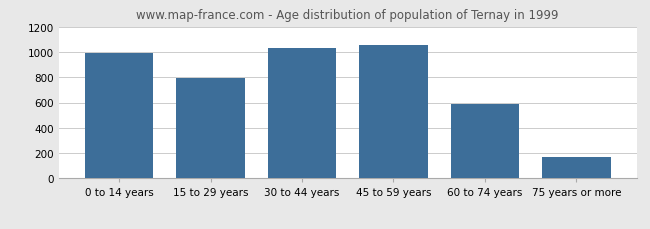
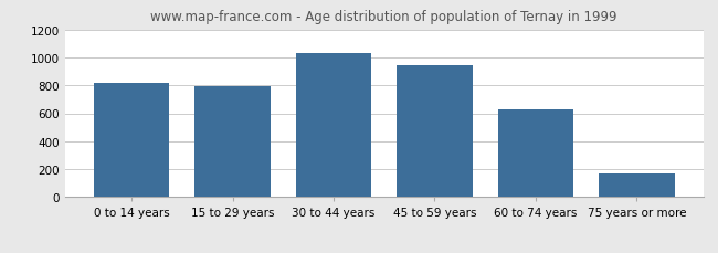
0 to 14 years: 990 -> 820
45 to 59 years: 1060 -> 940
60 to 74 years: 580 -> 630
